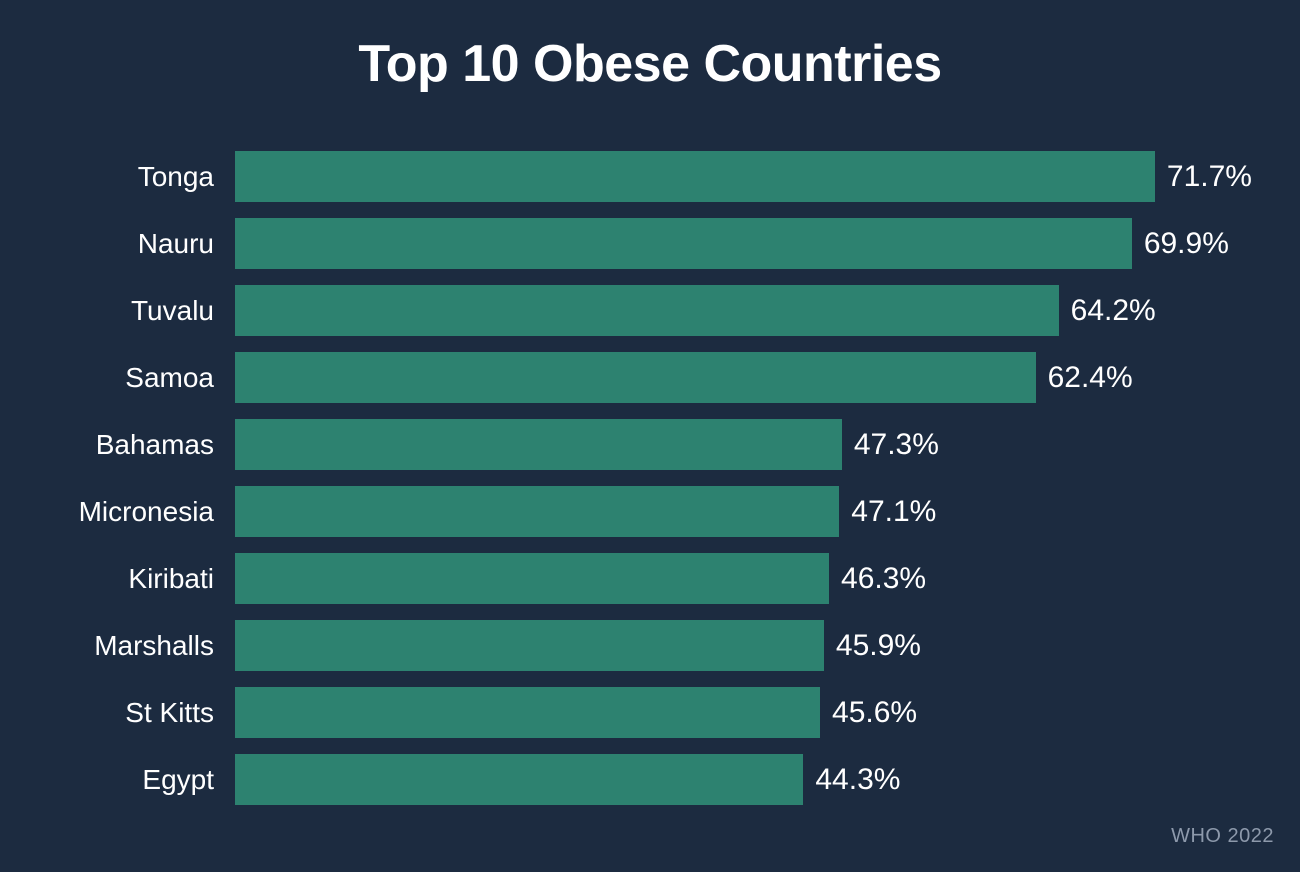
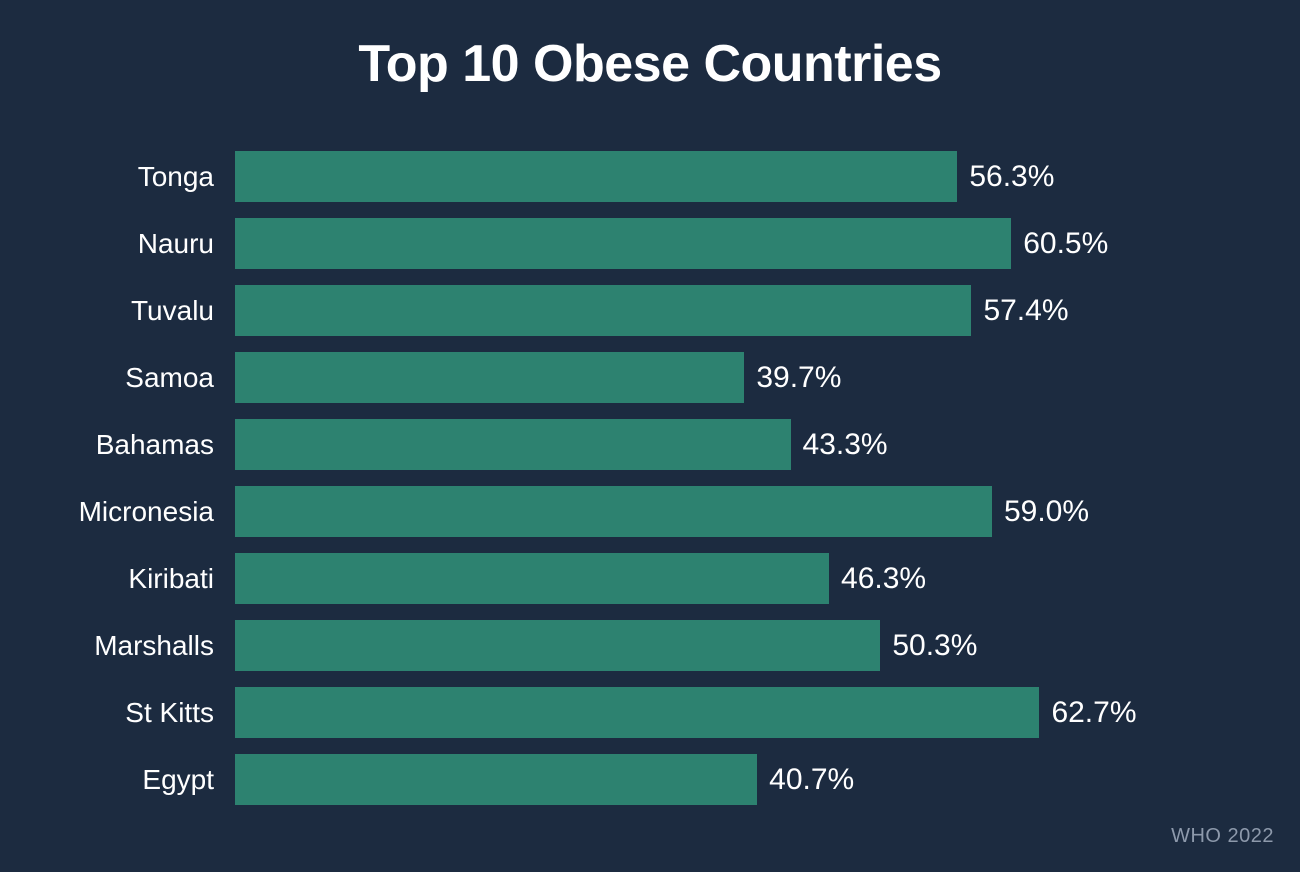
Tonga: 71.7% -> 56.3%
Nauru: 69.9% -> 60.5%
Tuvalu: 64.2% -> 57.4%
Samoa: 62.4% -> 39.7%
Bahamas: 47.3% -> 43.3%
Micronesia: 47.1% -> 59.0%
Marshalls: 45.9% -> 50.3%
St Kitts: 45.6% -> 62.7%
Egypt: 44.3% -> 40.7%
